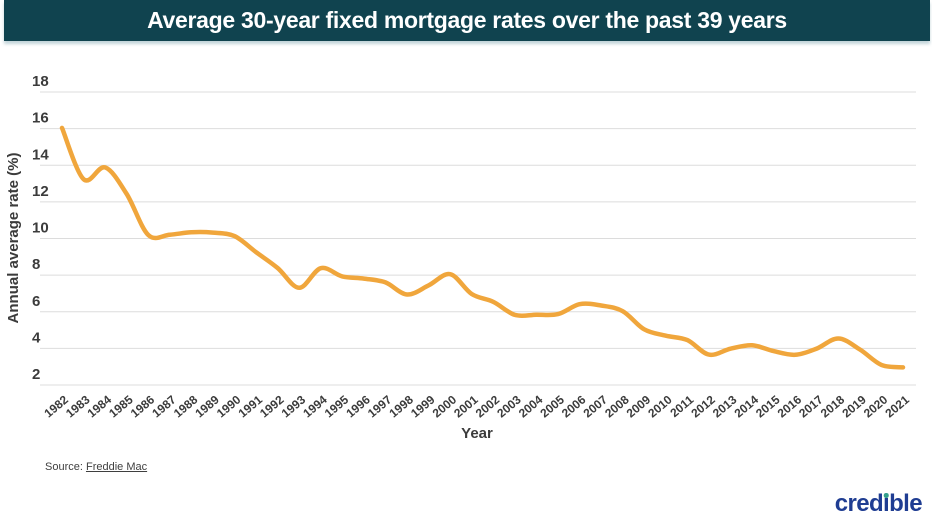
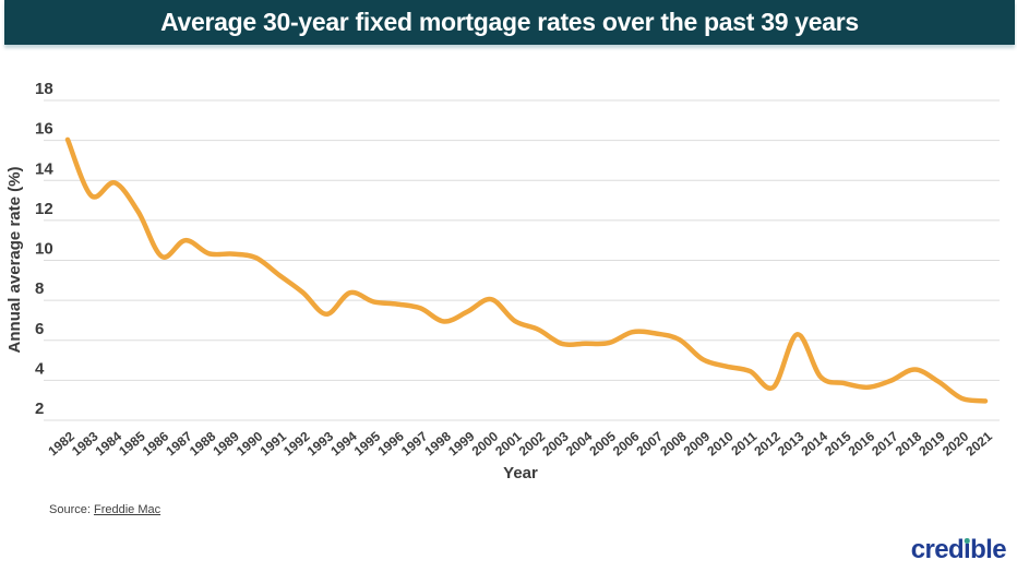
1987: 10.2 -> 11.0
2013: 4.0 -> 6.3
